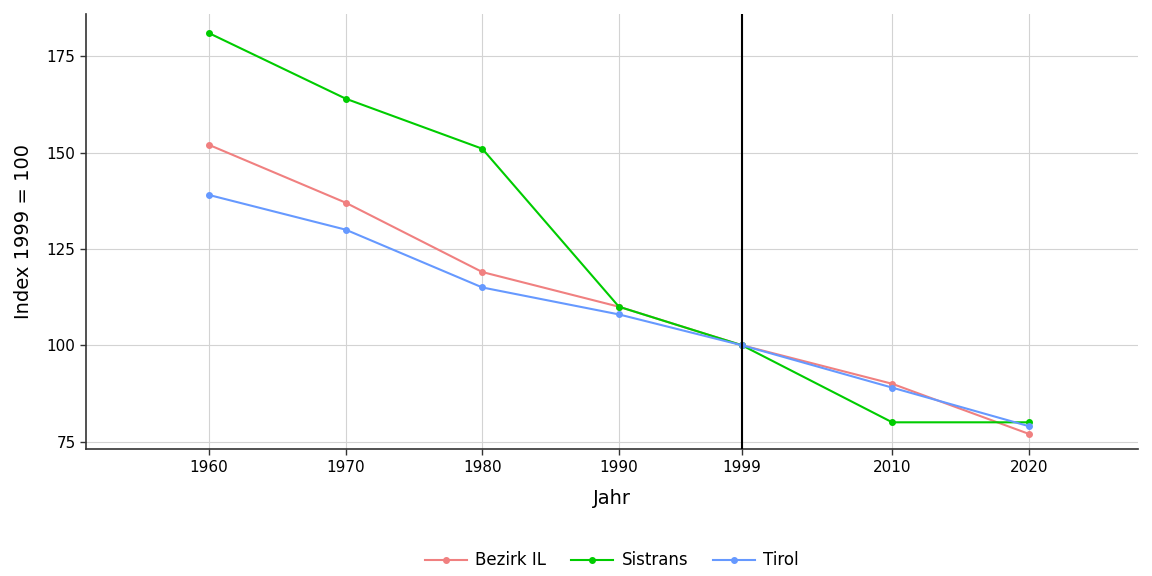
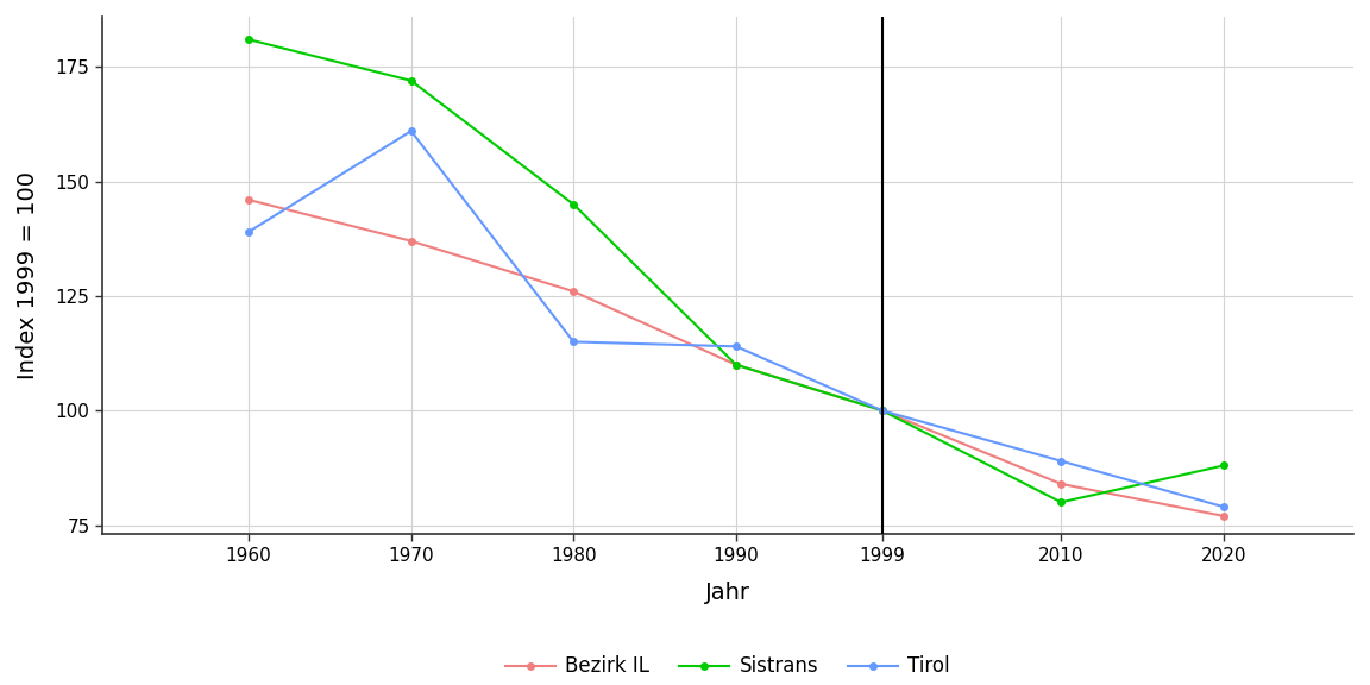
Bezirk IL/1960: 152 -> 146
Sistrans/1970: 164 -> 172
Tirol/1970: 130 -> 161
Bezirk IL/1980: 119 -> 126
Sistrans/1980: 151 -> 145
Tirol/1990: 108 -> 114
Bezirk IL/2010: 90 -> 84
Sistrans/2020: 80 -> 88
